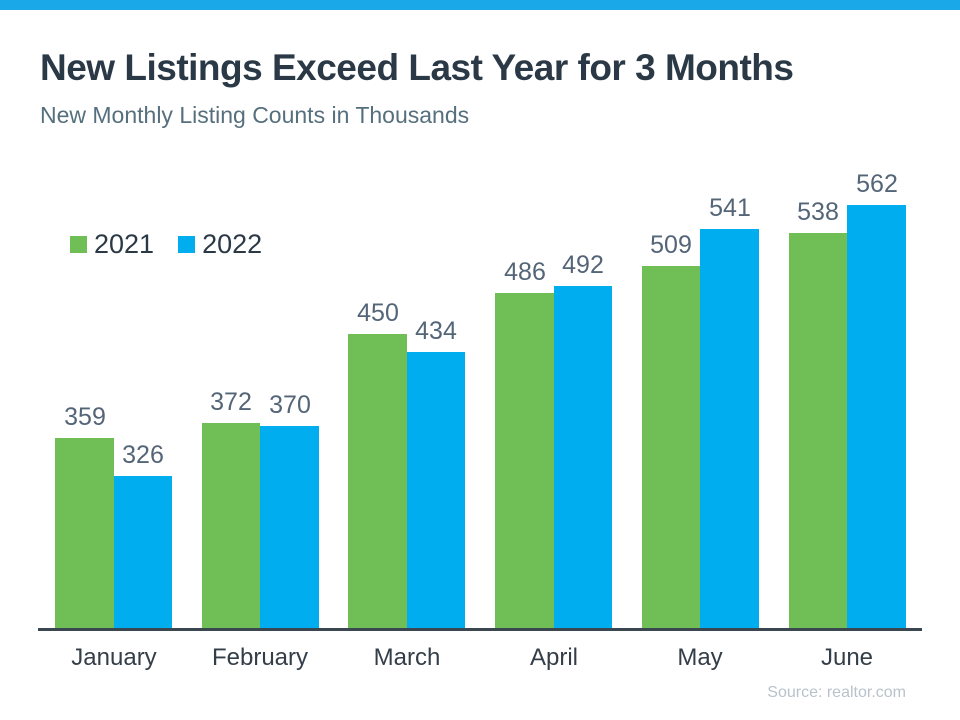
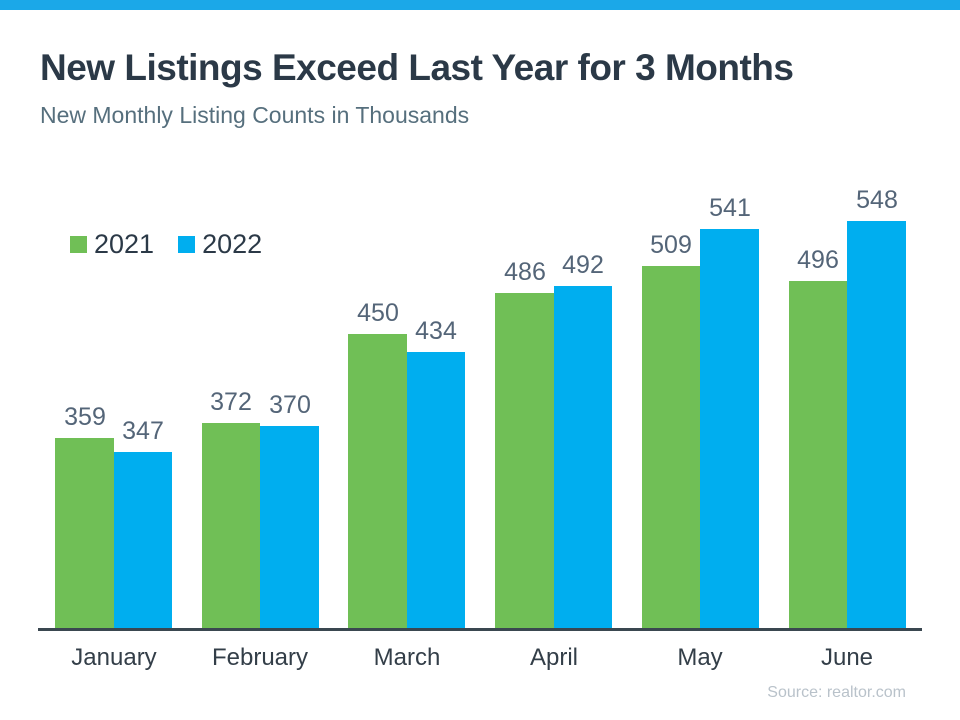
2022/January: 326 -> 347
2021/June: 538 -> 496
2022/June: 562 -> 548
